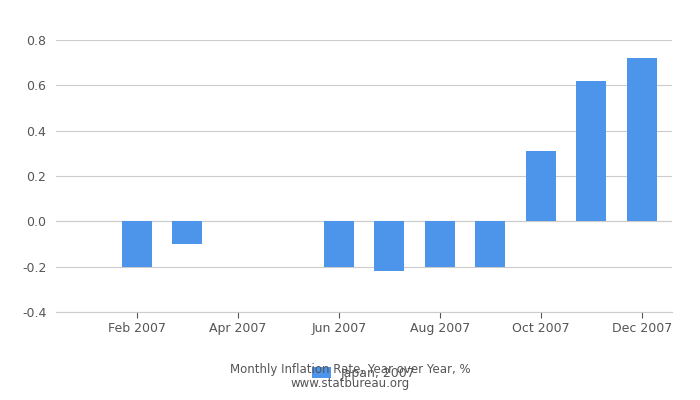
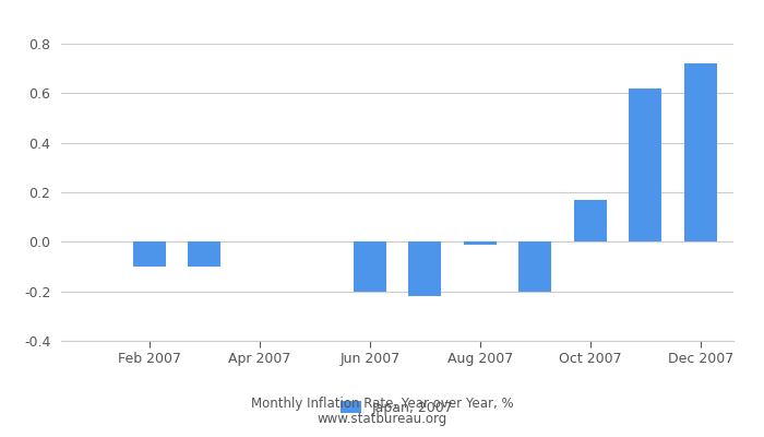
Feb 2007: -0.20 -> -0.10
Aug 2007: -0.20 -> -0.01
Oct 2007: 0.31 -> 0.17
